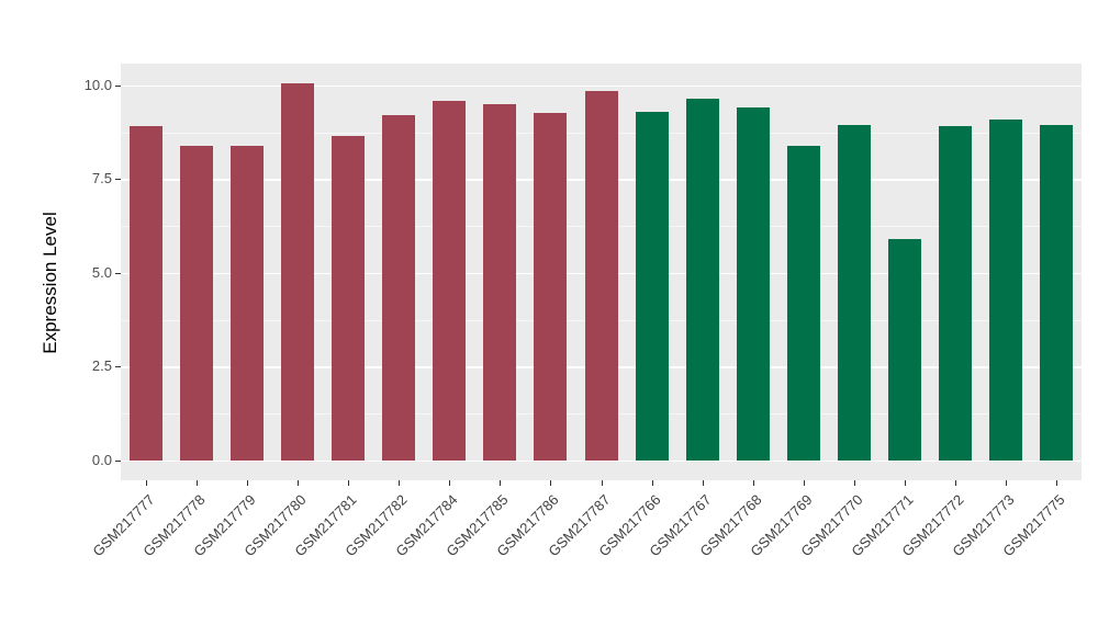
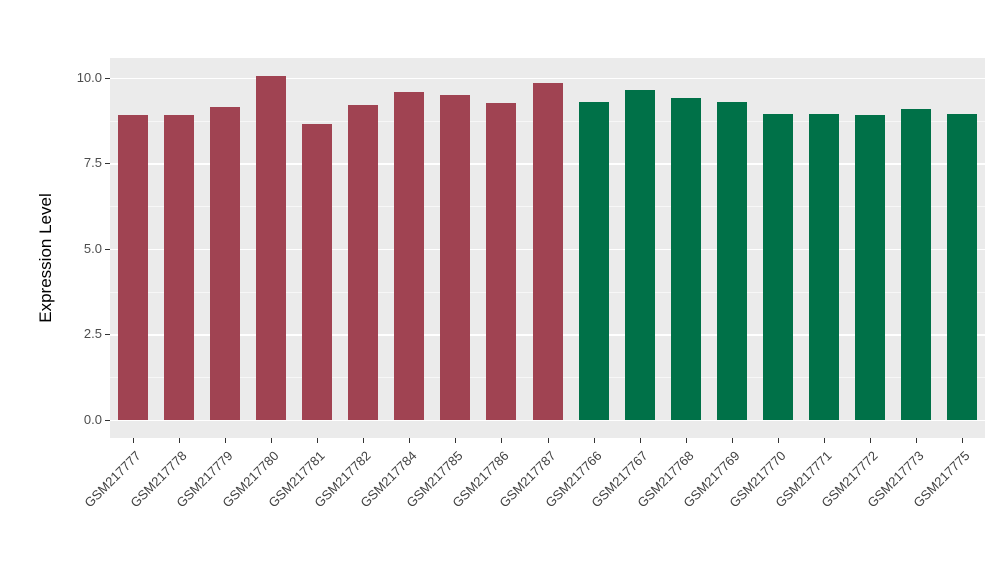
GSM217778: 8.4 -> 8.9
GSM217779: 8.4 -> 9.2
GSM217769: 8.4 -> 9.3
GSM217771: 5.9 -> 8.9
